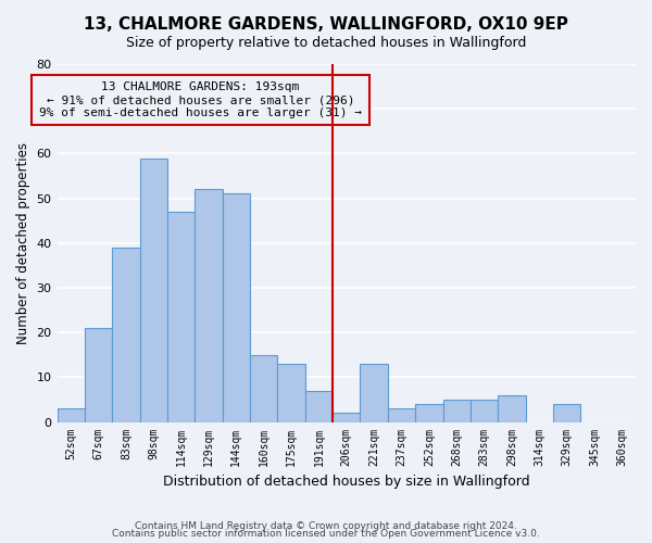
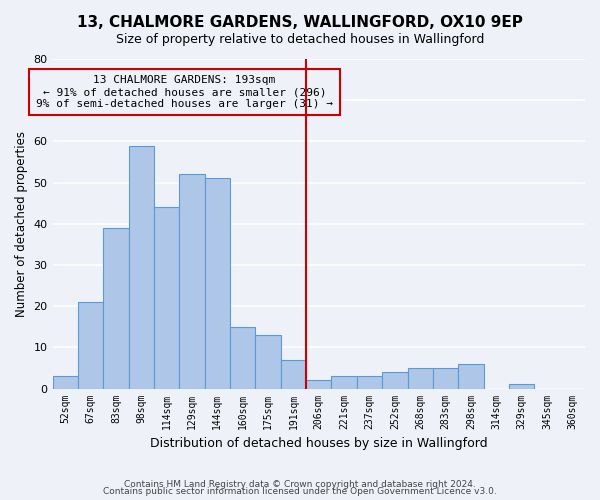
114sqm: 47 -> 44
221sqm: 13 -> 3
329sqm: 4 -> 1
